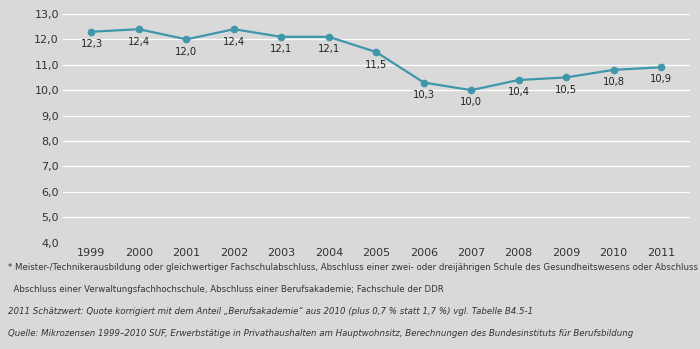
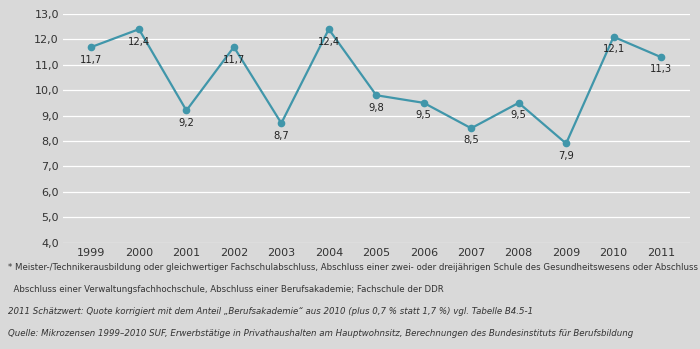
1999: 12,3 -> 11,7
2001: 12,0 -> 9,2
2002: 12,4 -> 11,7
2003: 12,1 -> 8,7
2004: 12,1 -> 12,4
2005: 11,5 -> 9,8
2006: 10,3 -> 9,5
2007: 10,0 -> 8,5
2008: 10,4 -> 9,5
2009: 10,5 -> 7,9
2010: 10,8 -> 12,1
2011: 10,9 -> 11,3
